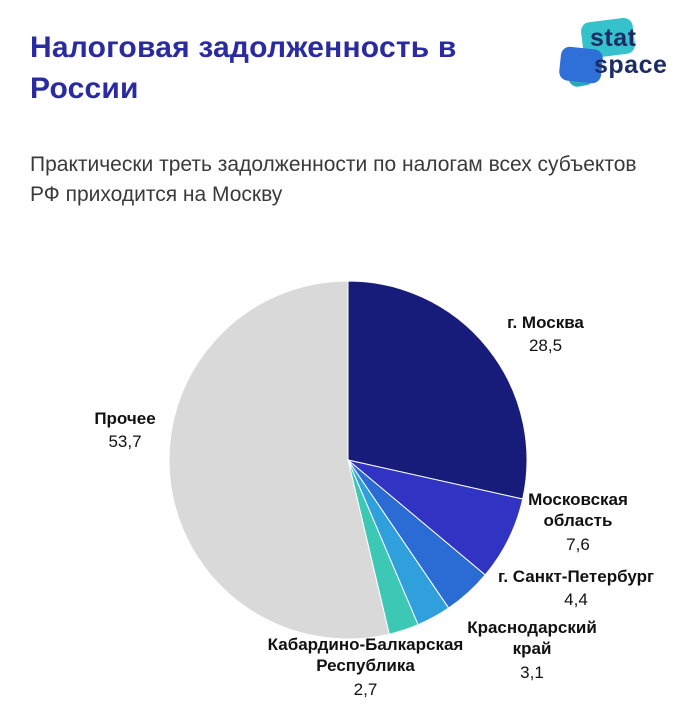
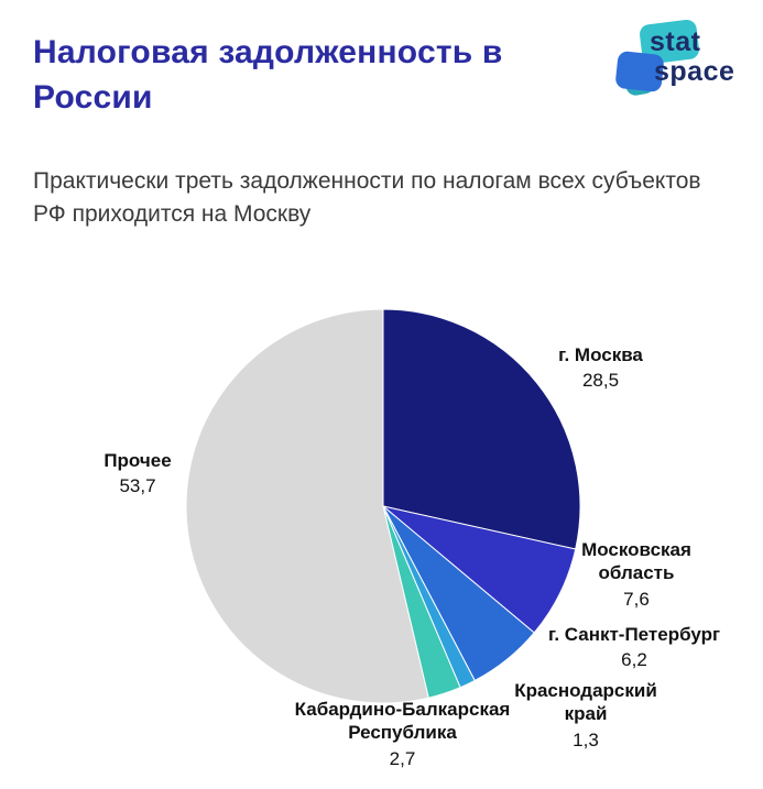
г. Санкт-Петербург: 4,4 -> 6,2
Краснодарский край: 3,1 -> 1,3
